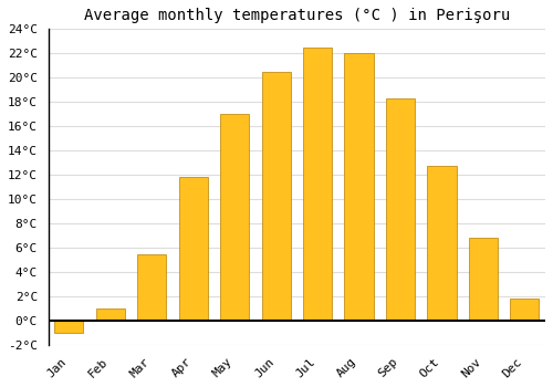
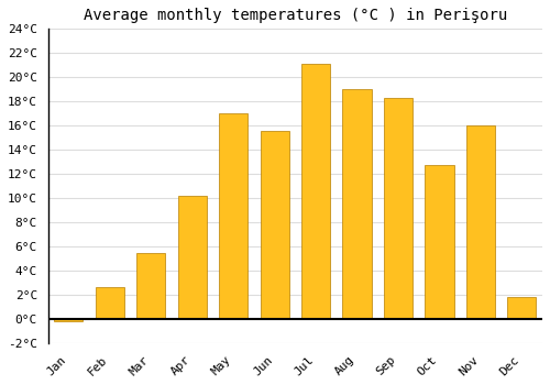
Jan: -1.0°C -> -0.2°C
Feb: 1.0°C -> 2.6°C
Apr: 11.8°C -> 10.2°C
Jun: 20.5°C -> 15.6°C
Jul: 22.5°C -> 21.1°C
Aug: 22.0°C -> 19.0°C
Nov: 6.8°C -> 16.0°C
